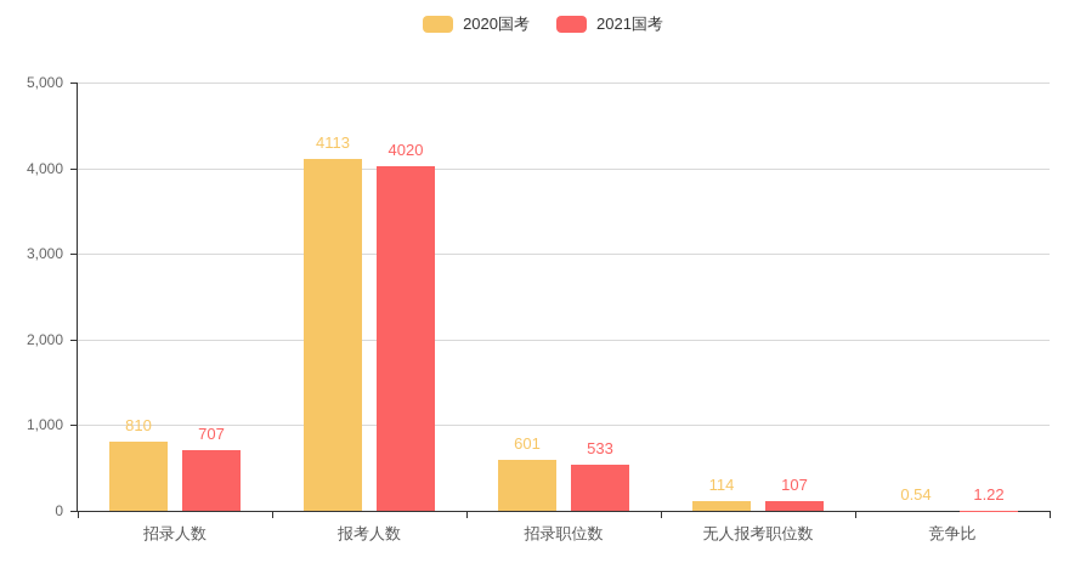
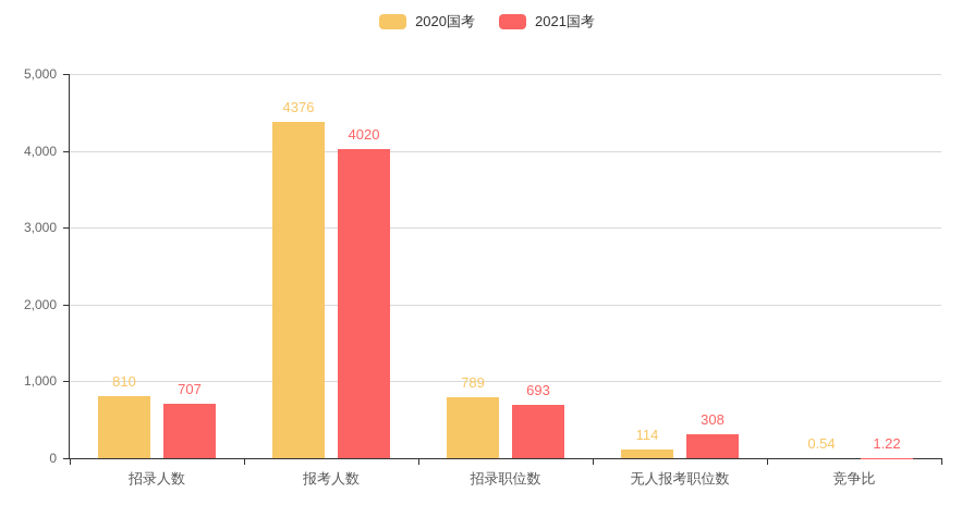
2020国考/报考人数: 4113 -> 4376
2020国考/招录职位数: 601 -> 789
2021国考/招录职位数: 533 -> 693
2021国考/无人报考职位数: 107 -> 308
